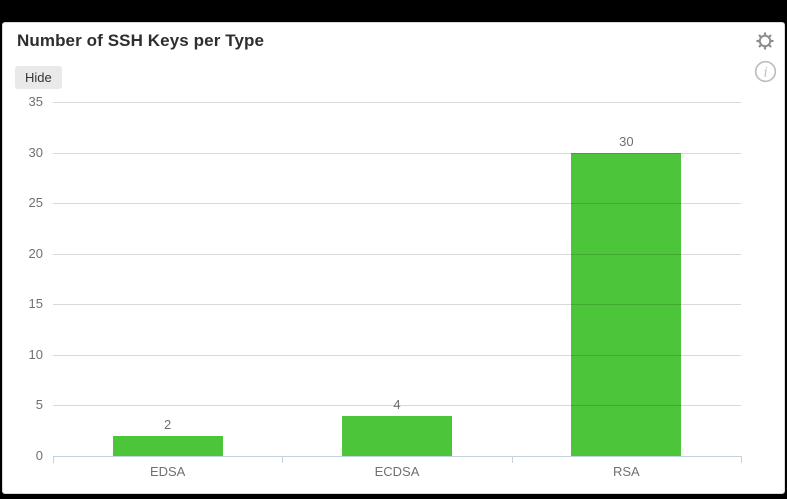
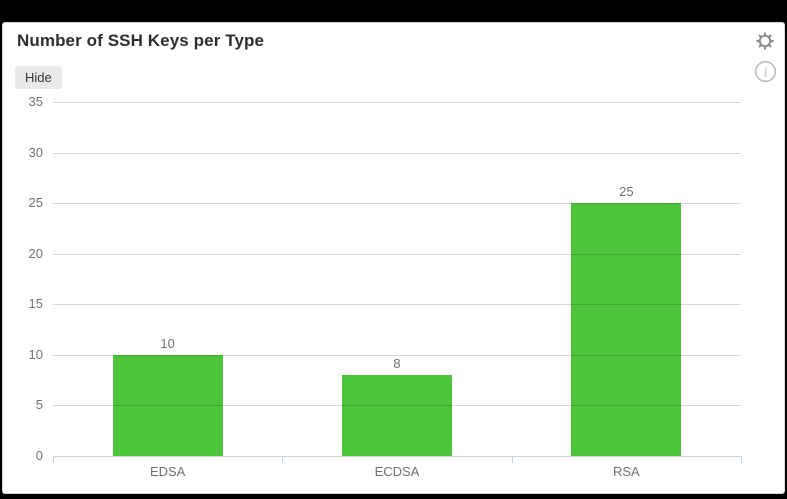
EDSA: 2 -> 10
ECDSA: 4 -> 8
RSA: 30 -> 25
